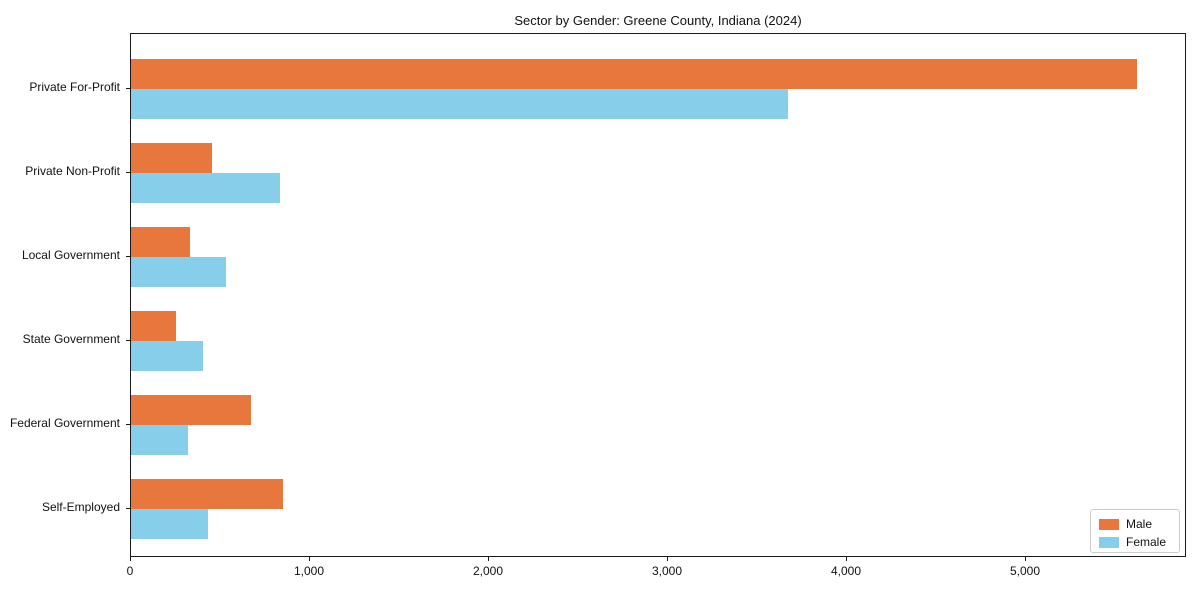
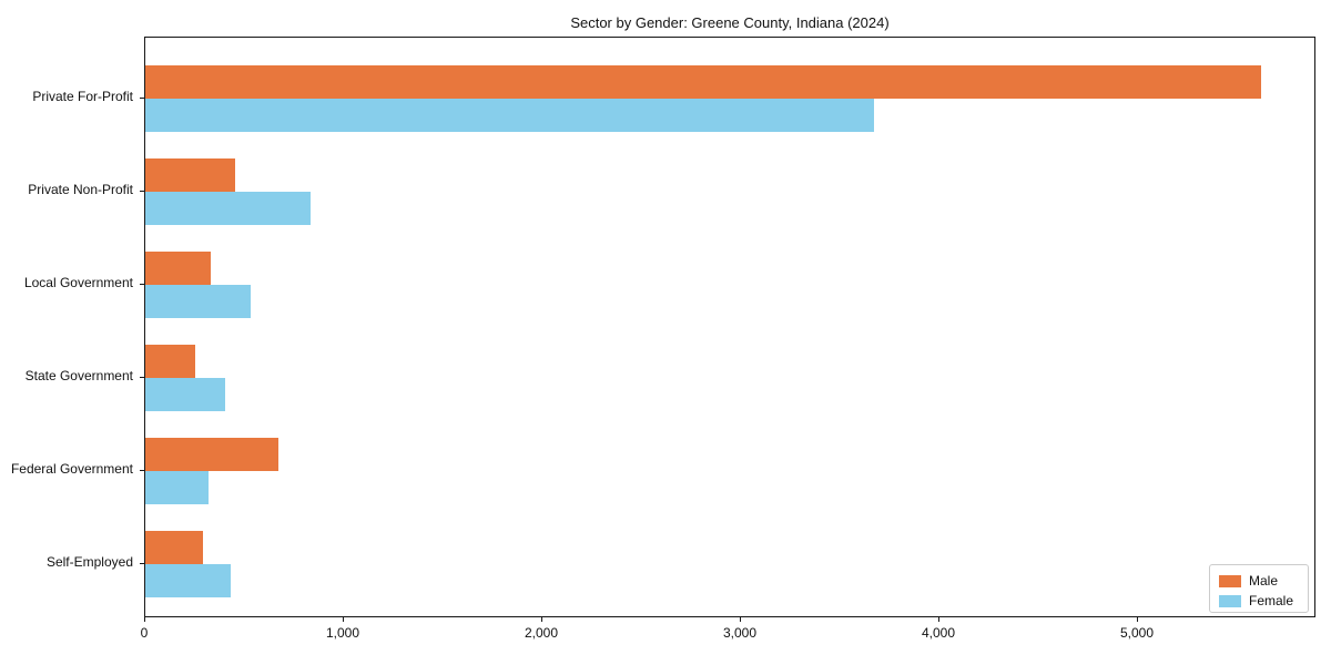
Male/Self-Employed: 850 -> 290
